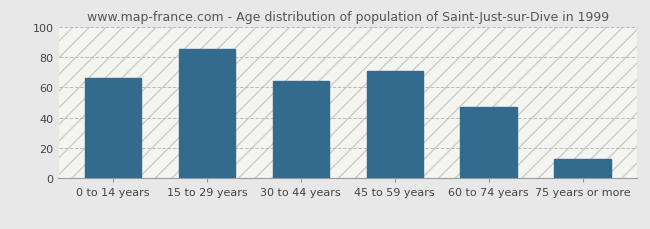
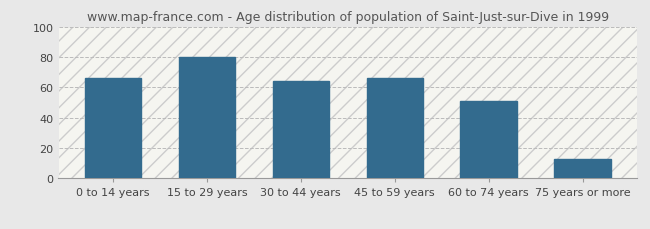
15 to 29 years: 85 -> 80
45 to 59 years: 71 -> 66
60 to 74 years: 47 -> 51
